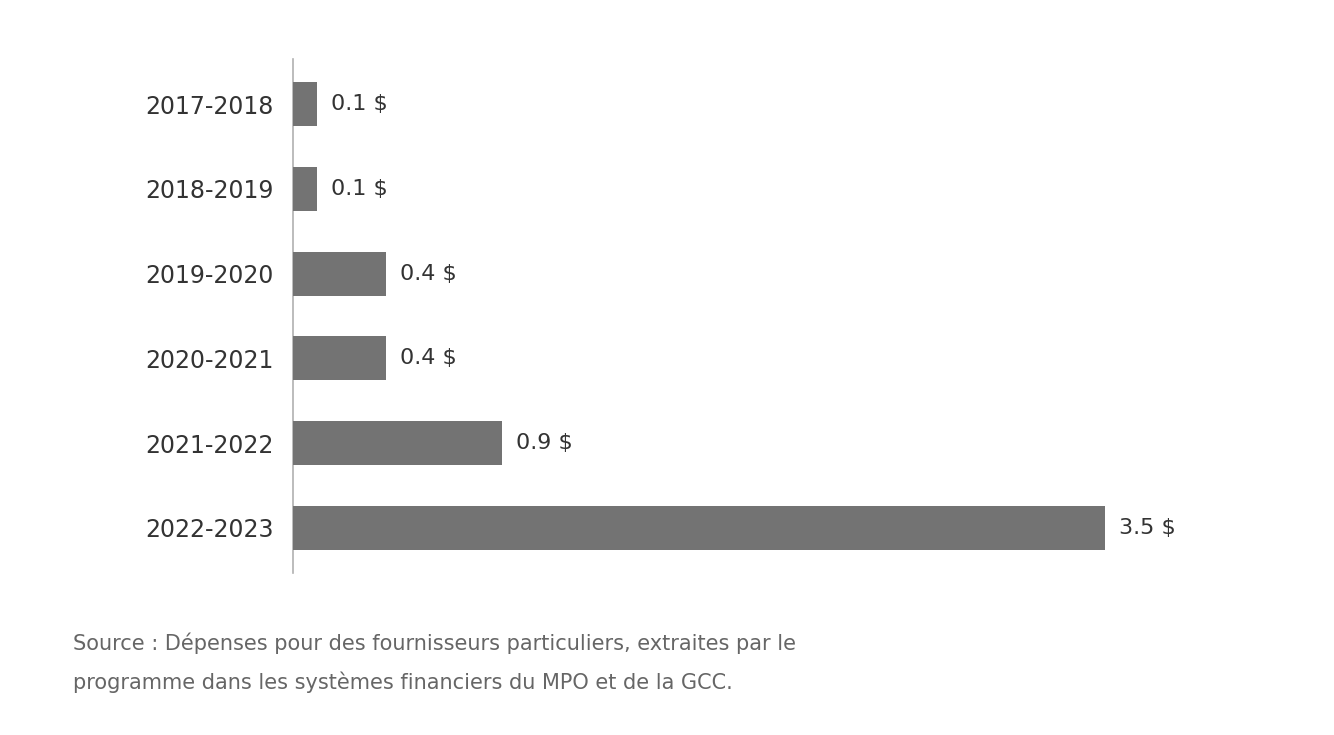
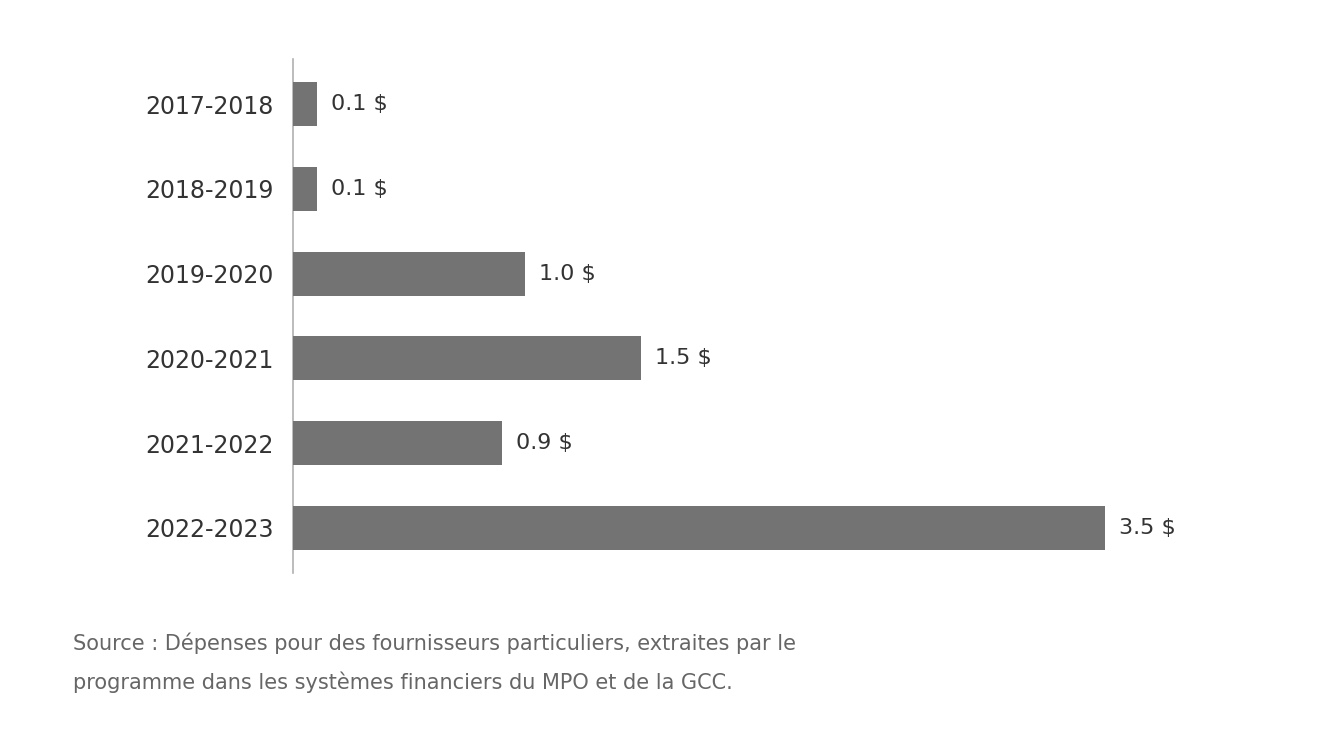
2019-2020: 0.4 -> 1.0
2020-2021: 0.4 -> 1.5
